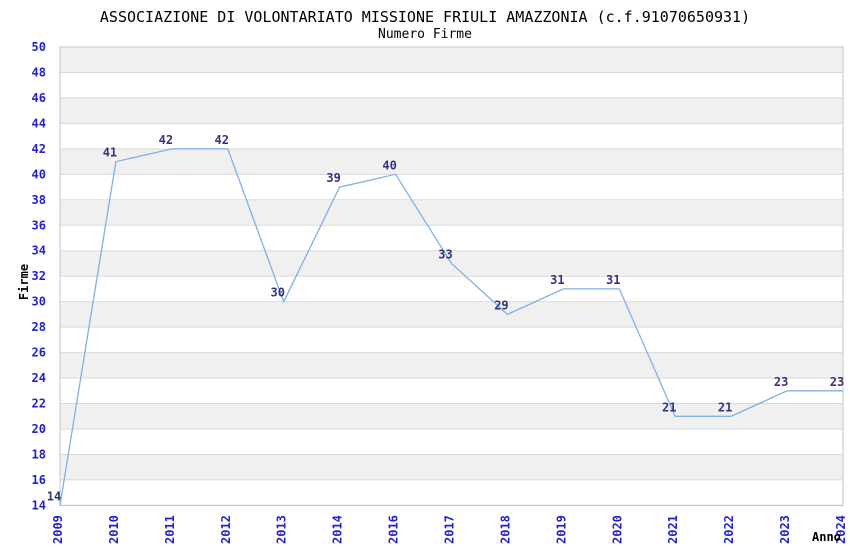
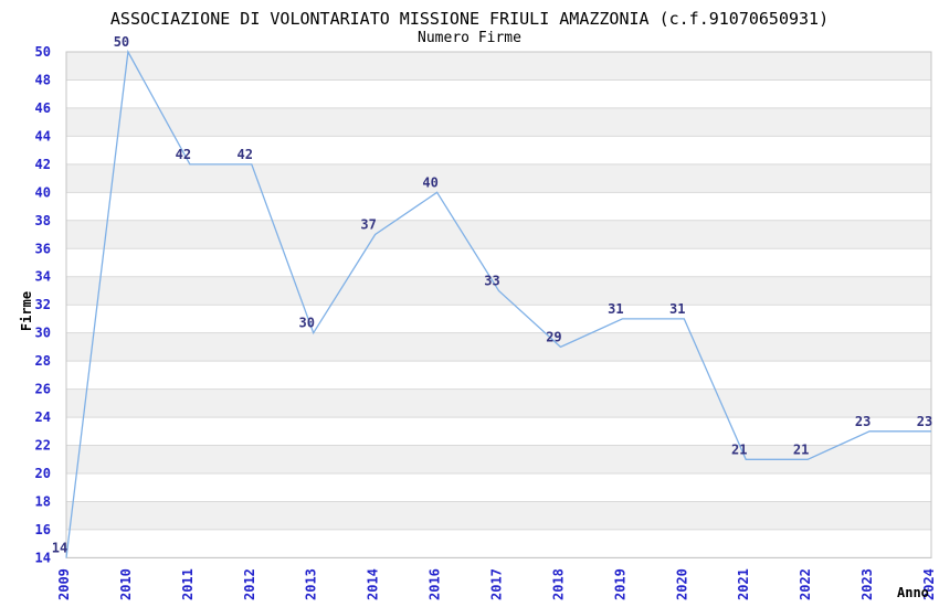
2010: 41 -> 50
2014: 39 -> 37
